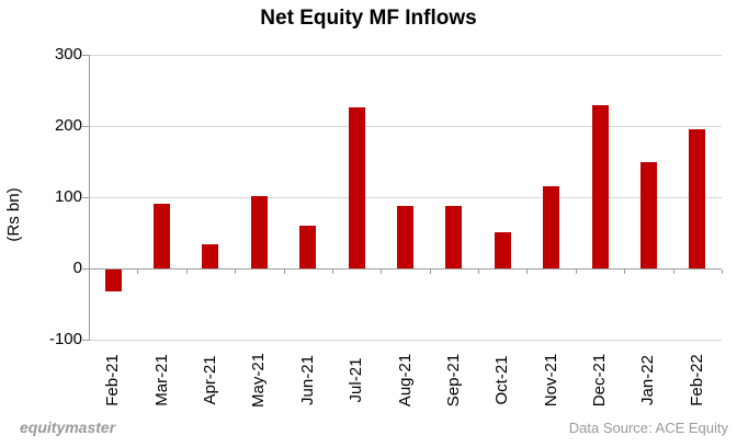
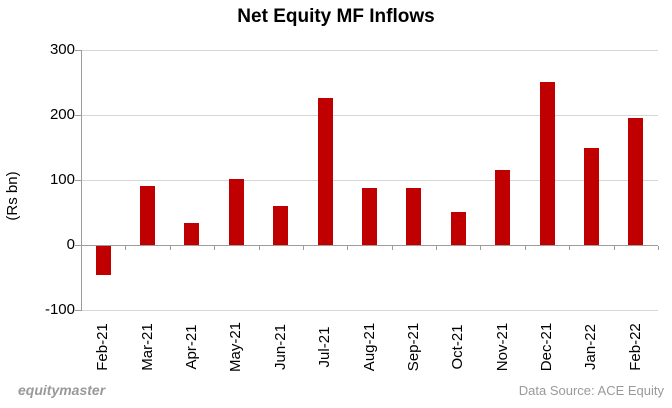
Feb-21: -30 -> -40
Dec-21: 230 -> 250
